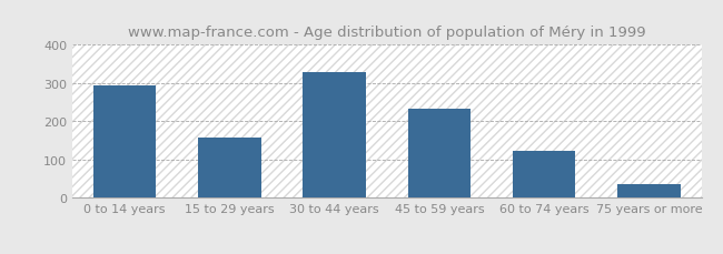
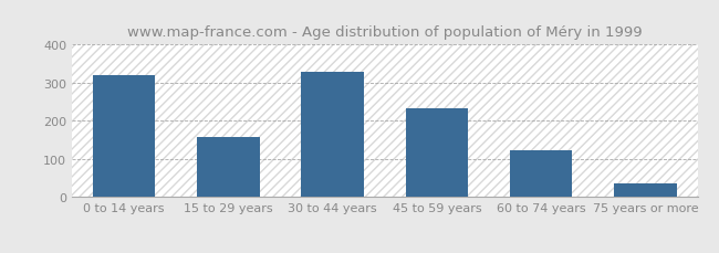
0 to 14 years: 295 -> 320
